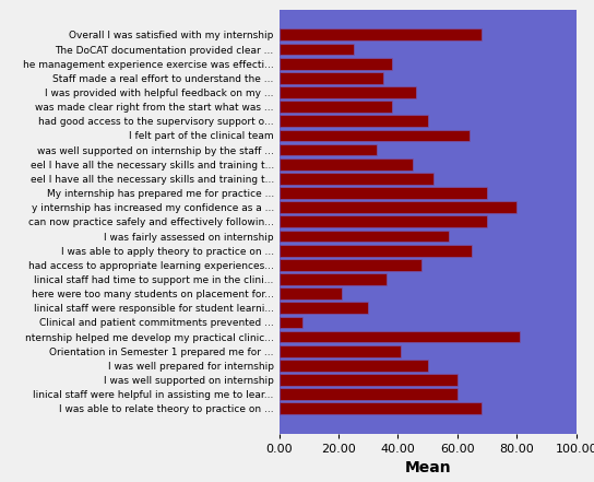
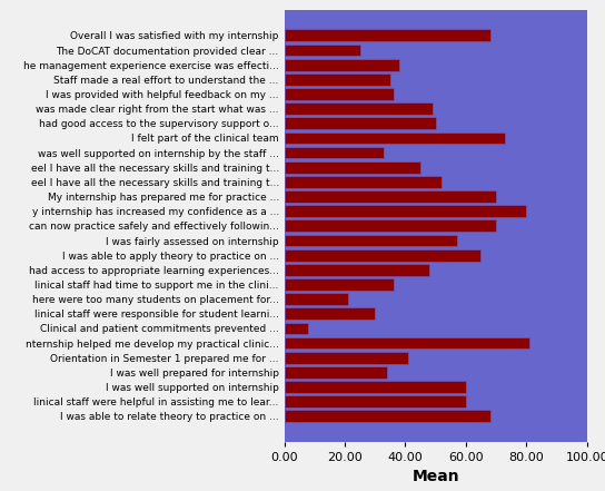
I was provided with helpful feedback on my ...: 46 -> 36
was made clear right from the start what was ...: 38 -> 49
I felt part of the clinical team: 64 -> 73
I was well prepared for internship: 50 -> 34
